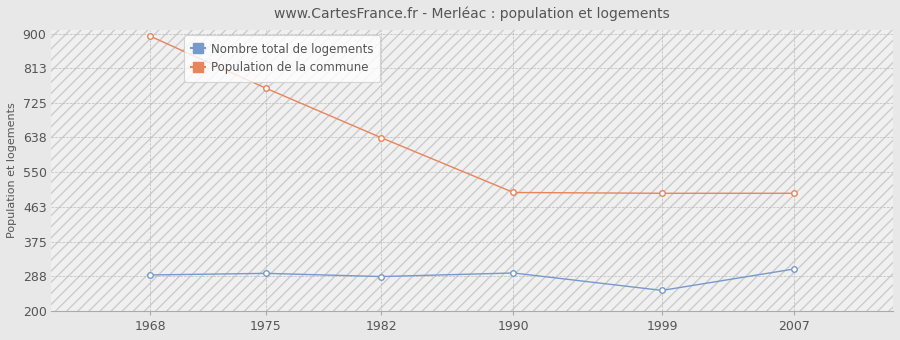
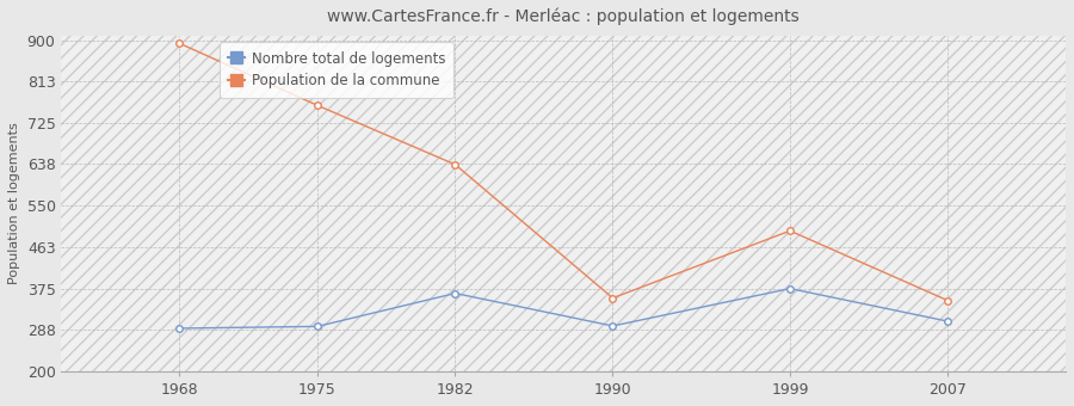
Nombre total de logements/1982: 287 -> 365
Population de la commune/1990: 499 -> 355
Nombre total de logements/1999: 252 -> 375
Population de la commune/2007: 497 -> 350
